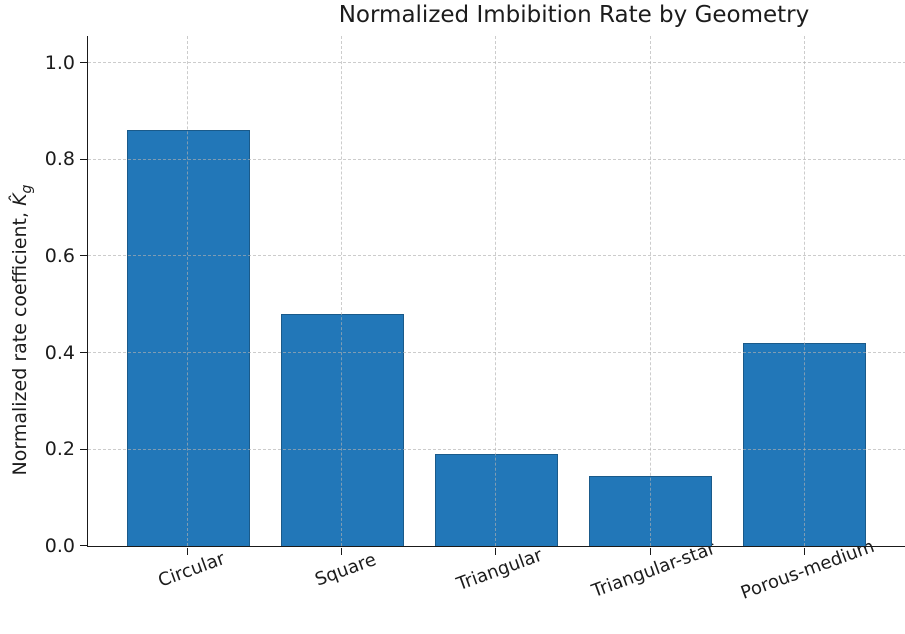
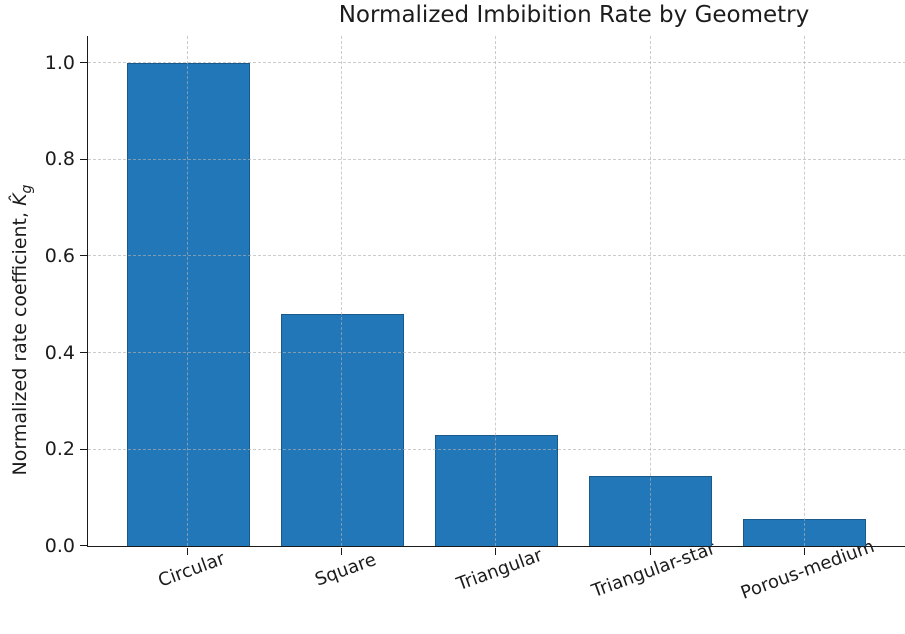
Circular: 0.86 -> 1.00
Triangular: 0.19 -> 0.23
Porous-medium: 0.42 -> 0.06
